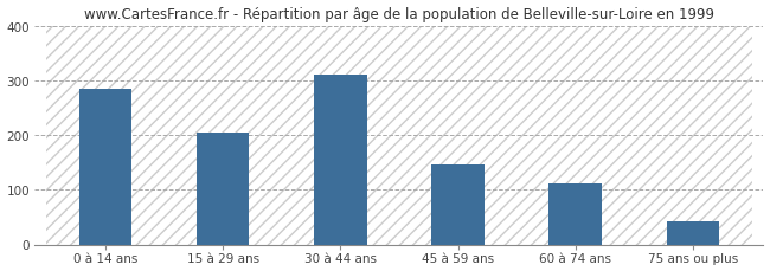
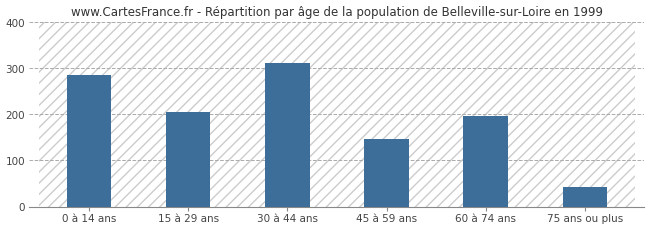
60 à 74 ans: 111 -> 195
